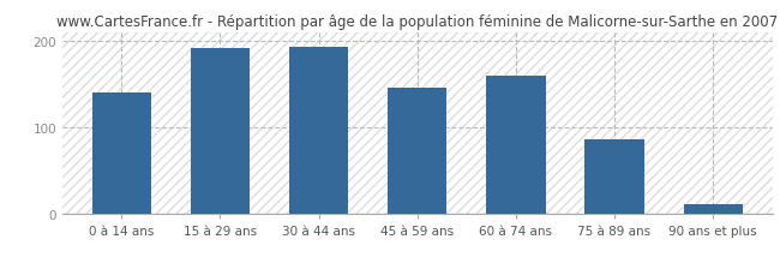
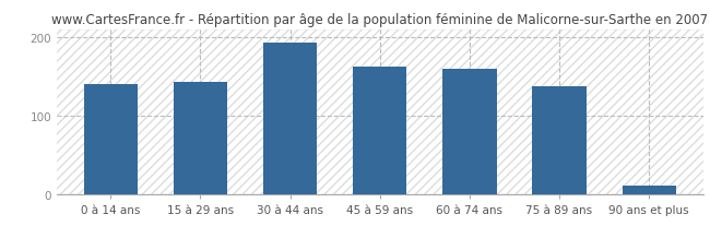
15 à 29 ans: 192 -> 143
45 à 59 ans: 146 -> 163
75 à 89 ans: 86 -> 138
